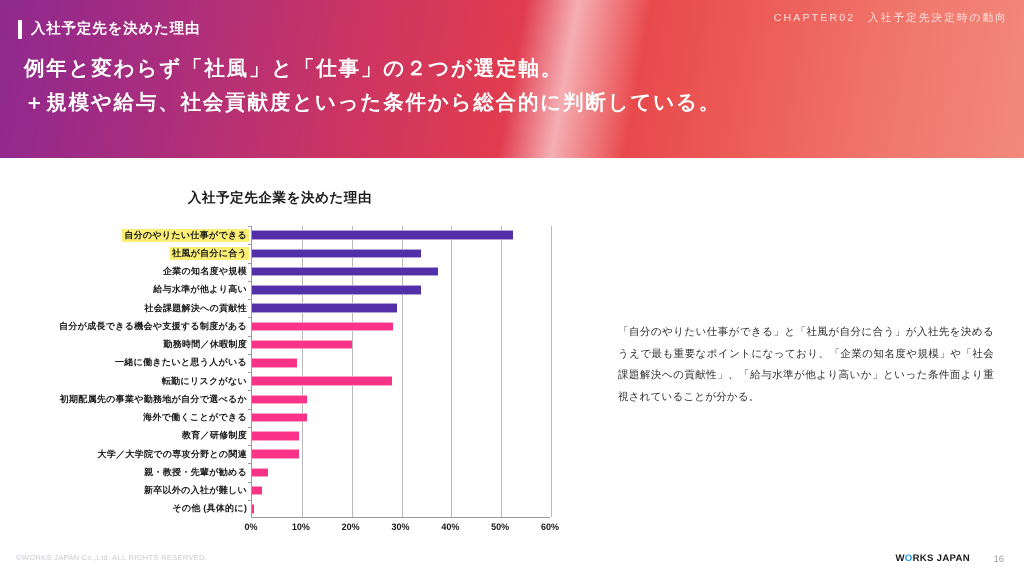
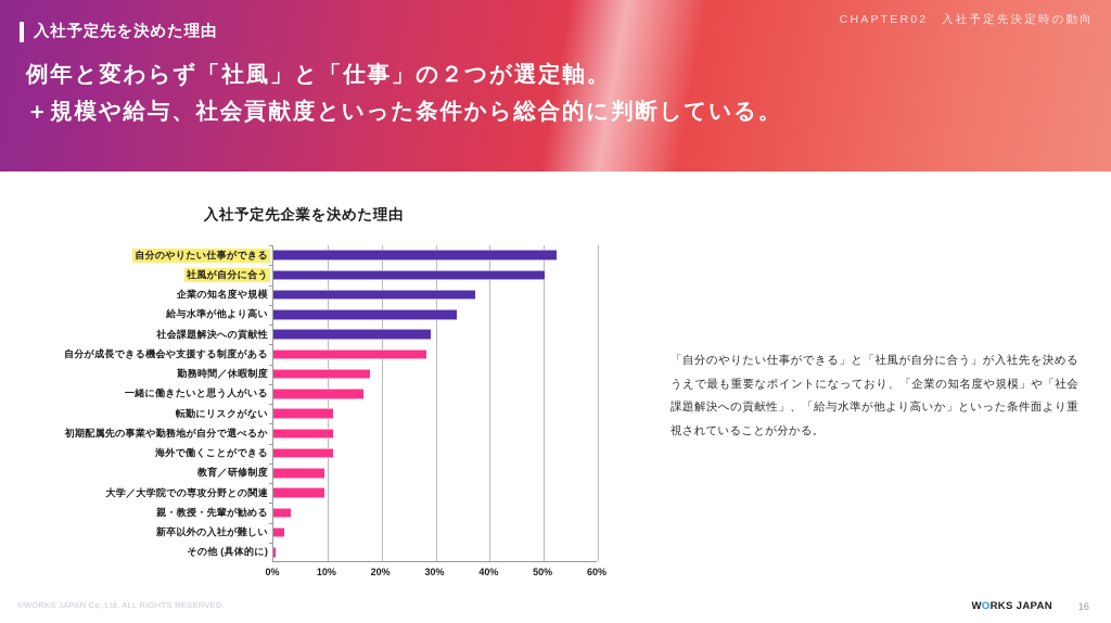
社風が自分に合う: 34% -> 50%
勤務時間／休暇制度: 20% -> 18%
一緒に働きたいと思う人がいる: 9% -> 17%
転勤にリスクがない: 28% -> 11%
